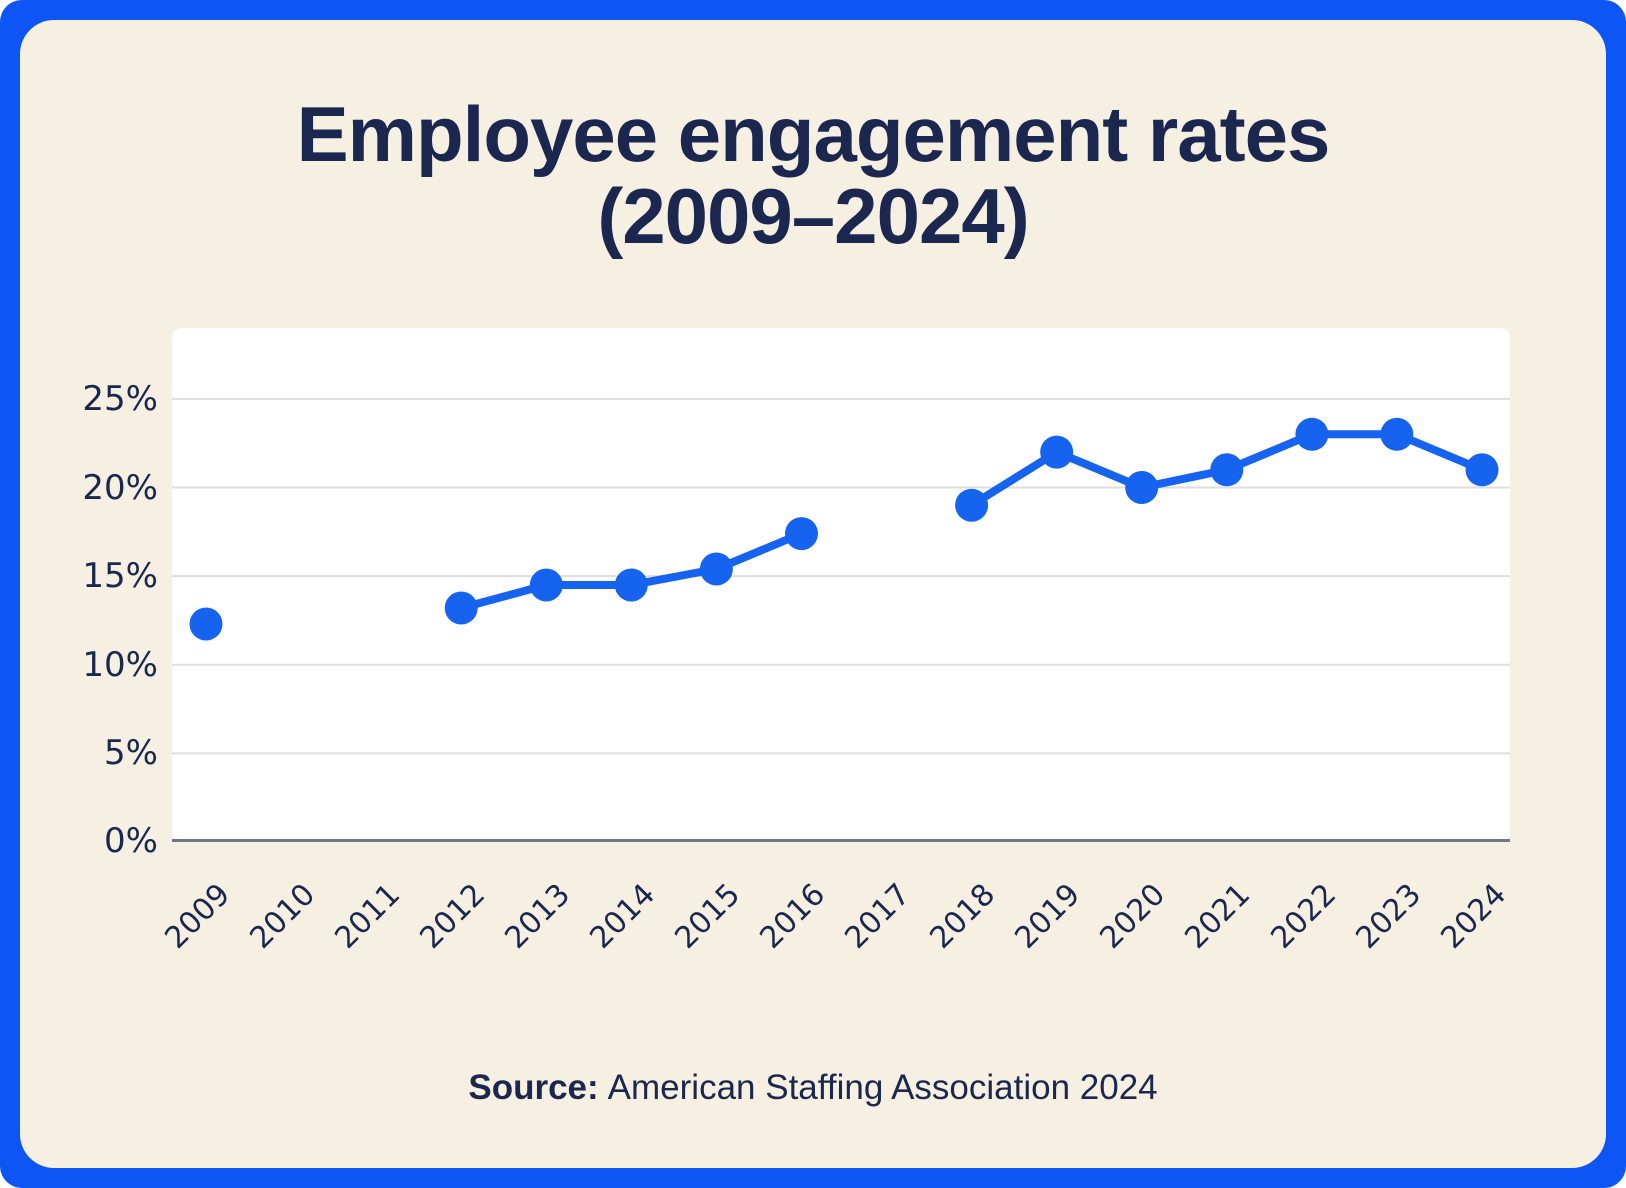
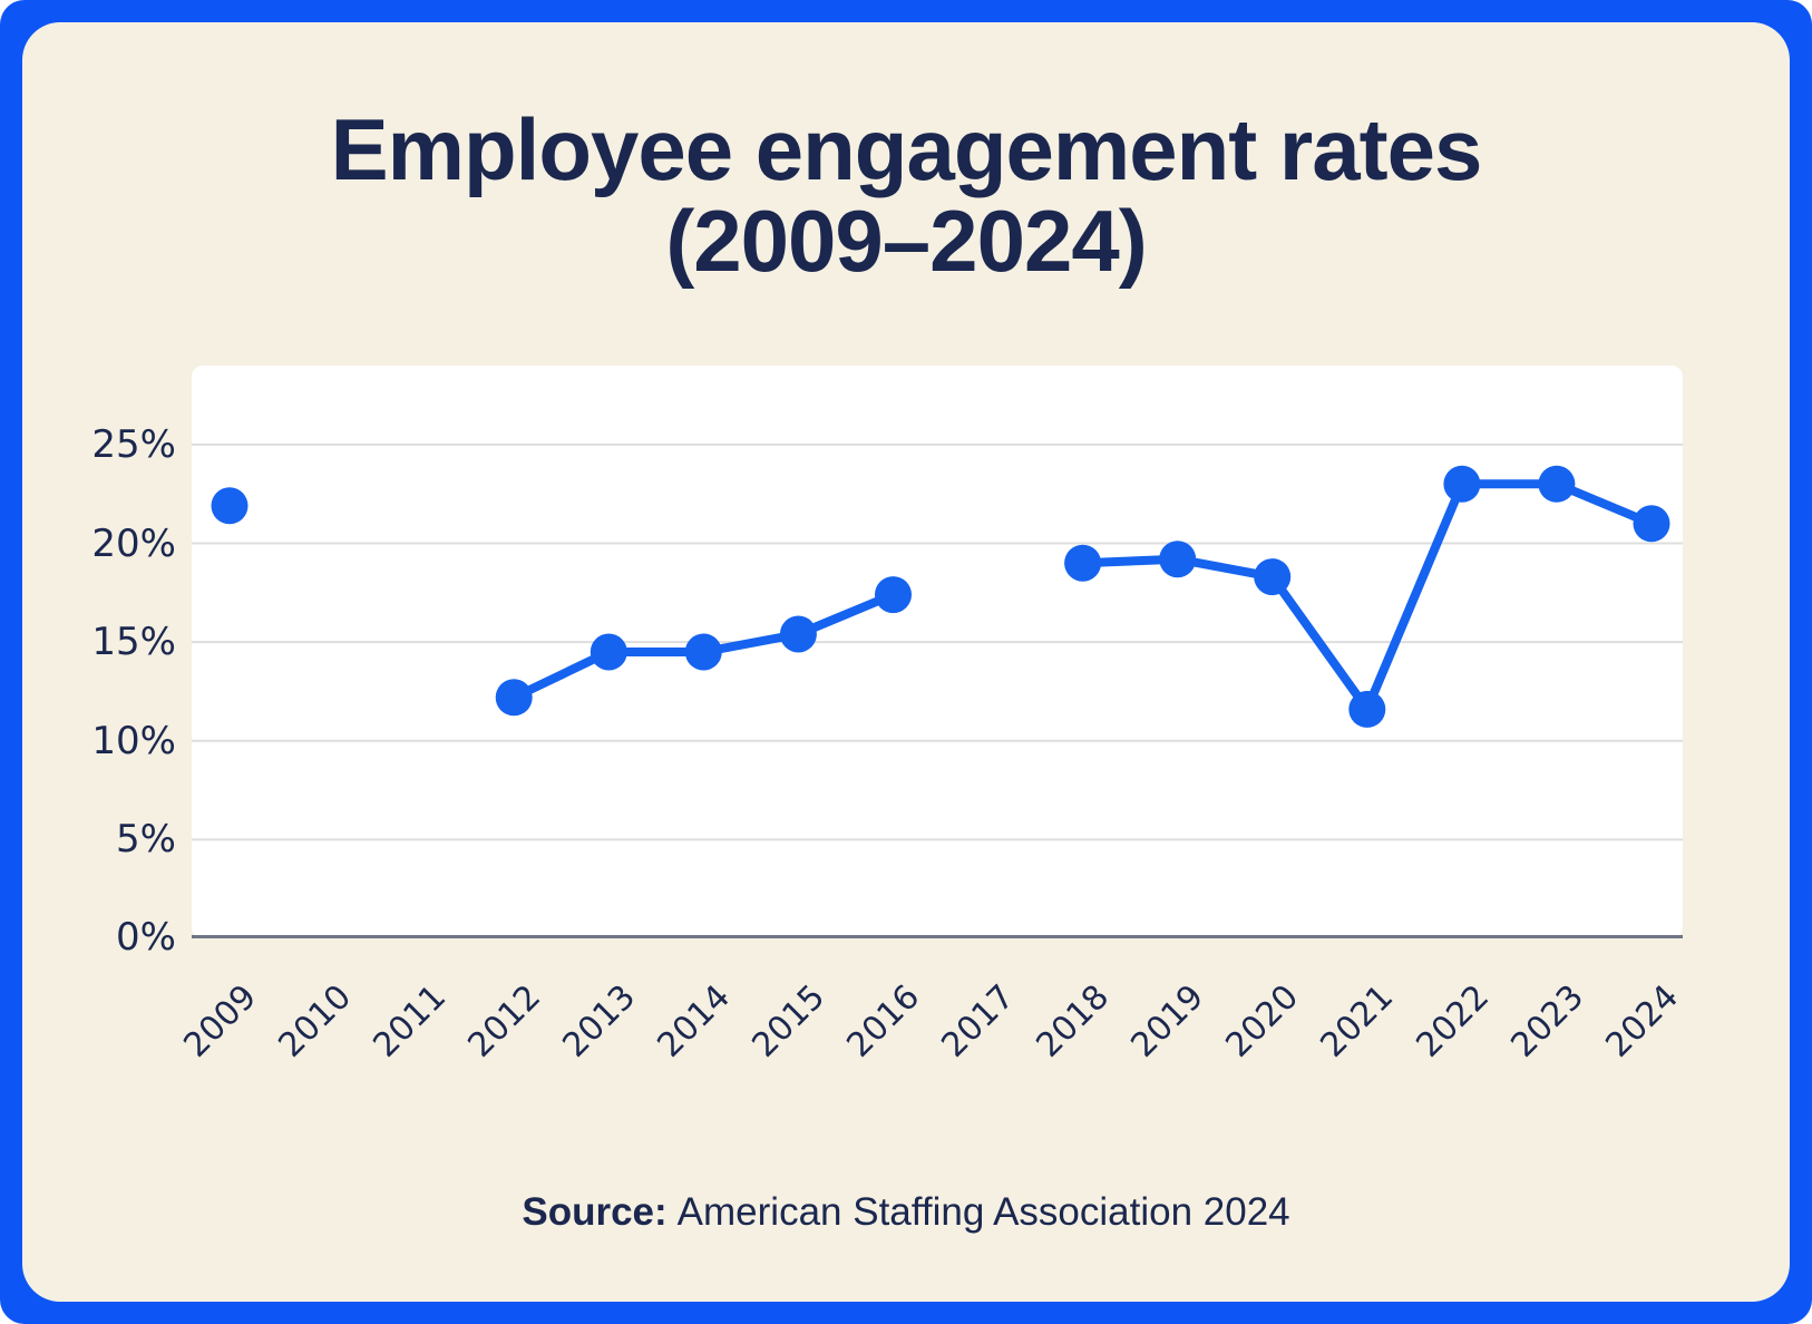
2009: 12.3% -> 21.9%
2012: 13.2% -> 12.2%
2019: 22.0% -> 19.2%
2020: 20.0% -> 18.3%
2021: 21.0% -> 11.6%
